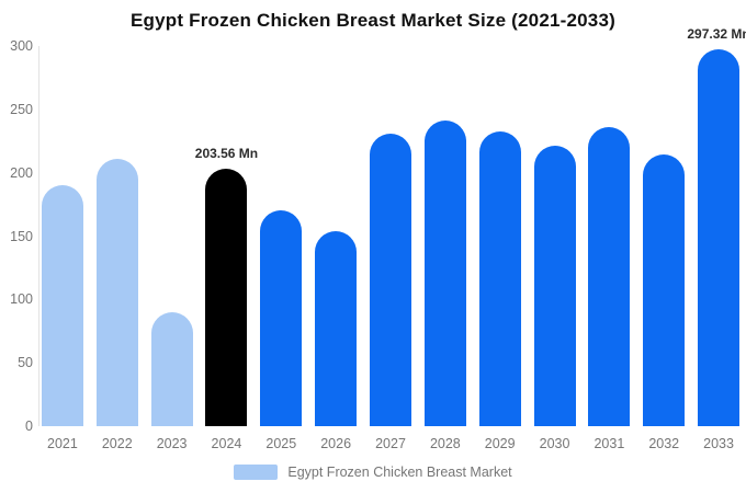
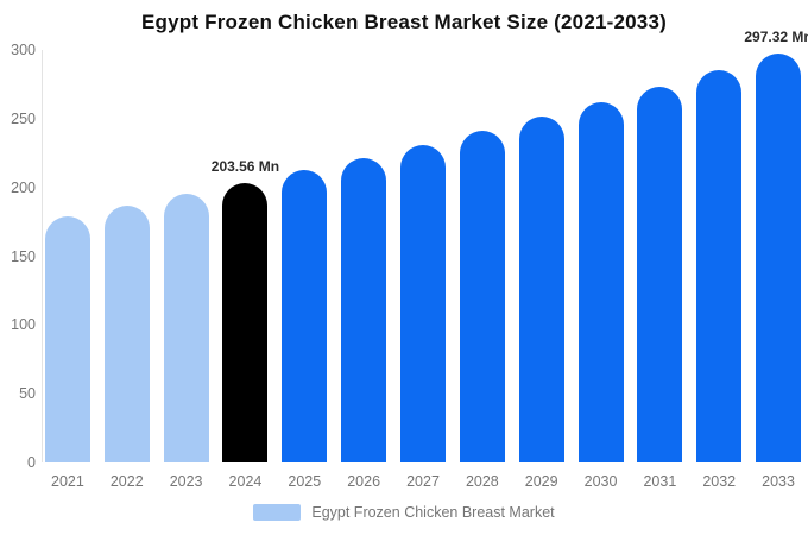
2021: 190 -> 179
2022: 211 -> 187
2023: 90 -> 195
2025: 170 -> 212
2026: 154 -> 221
2029: 233 -> 251
2030: 221 -> 262
2031: 236 -> 273
2032: 214 -> 285
